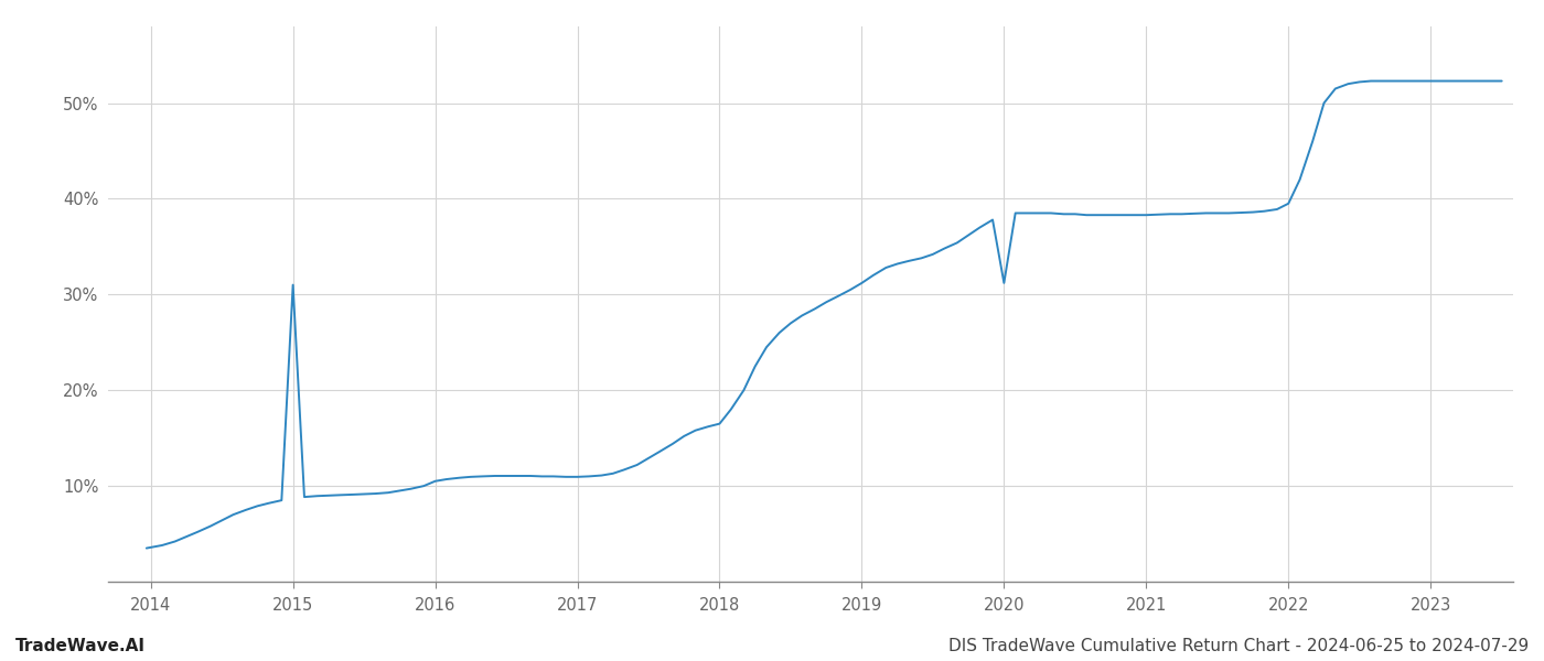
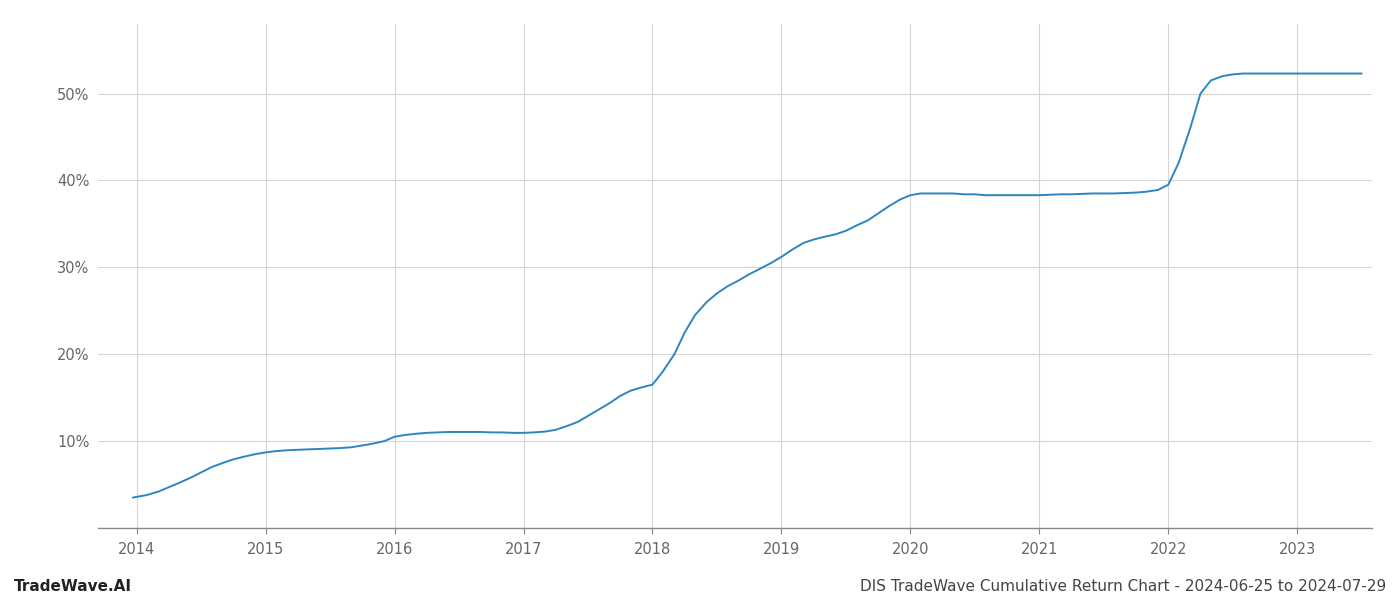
2015: 31.0% -> 8.7%
2020: 31.2% -> 38.3%
